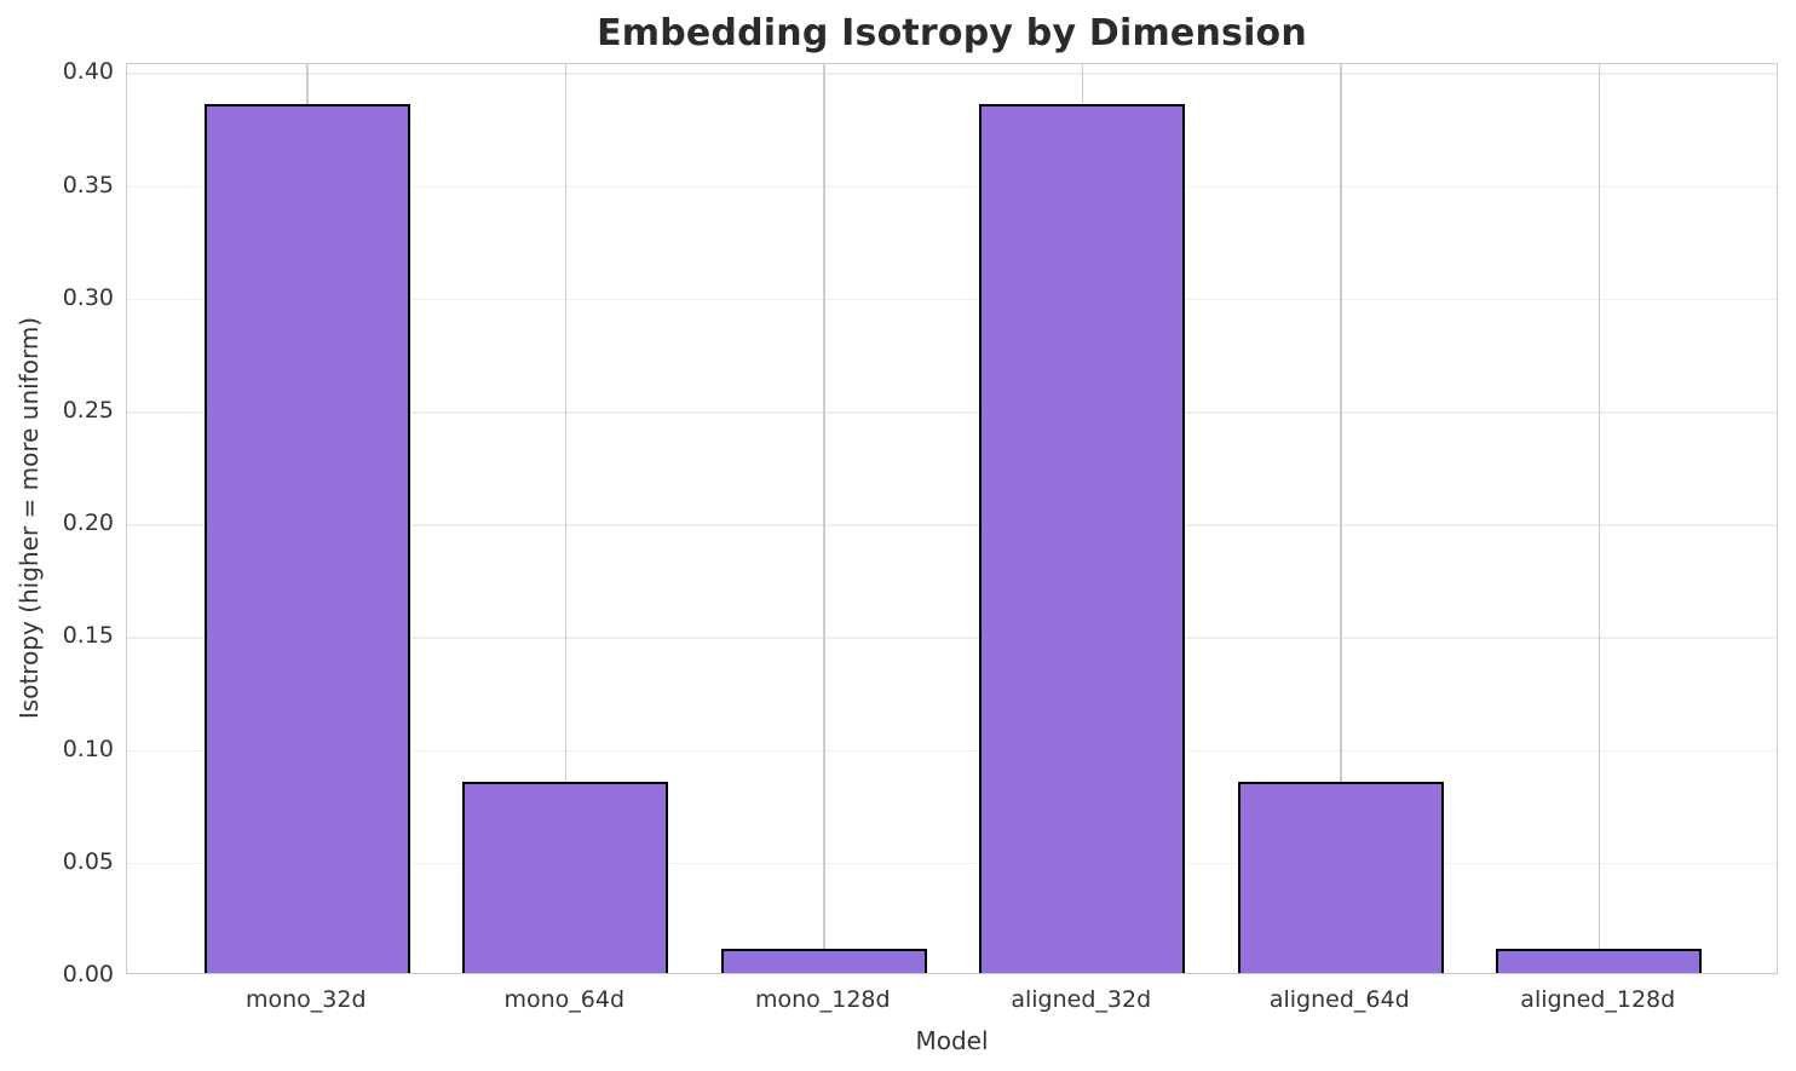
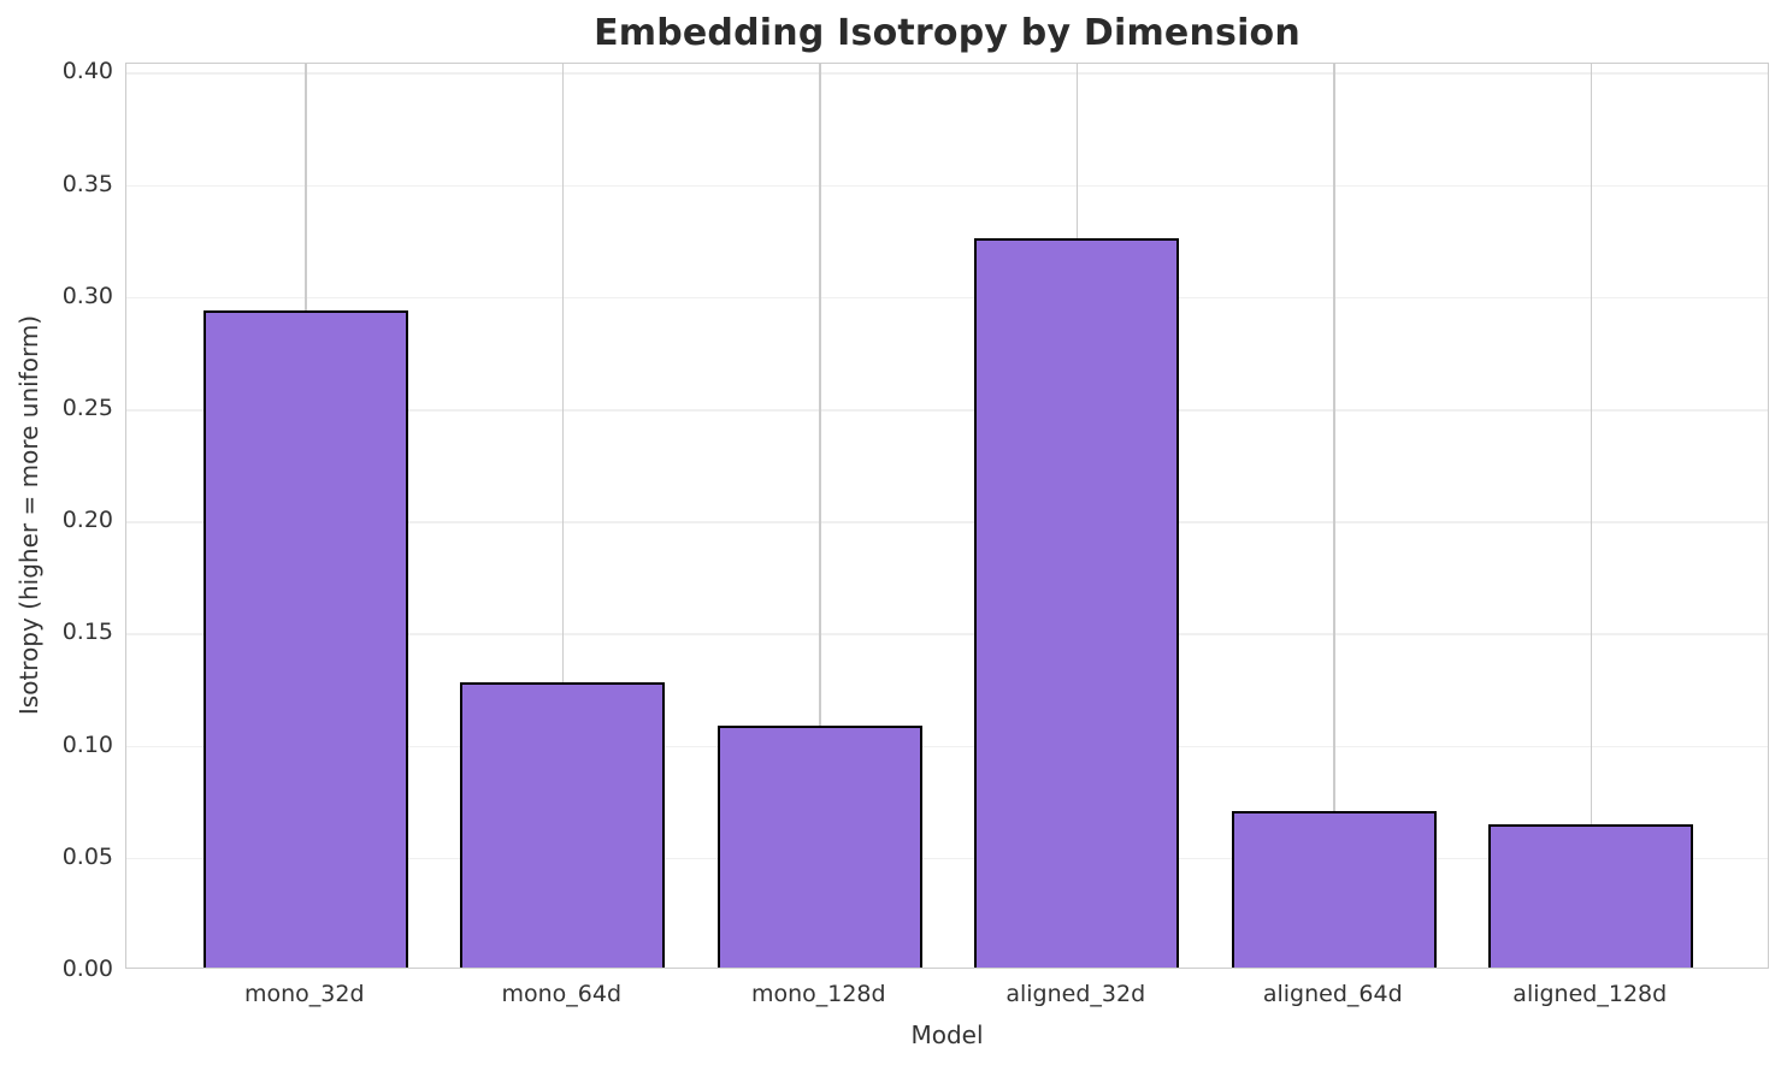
mono_32d: 0.385 -> 0.293
mono_64d: 0.085 -> 0.127
mono_128d: 0.011 -> 0.108
aligned_32d: 0.385 -> 0.325
aligned_64d: 0.085 -> 0.070
aligned_128d: 0.011 -> 0.064
